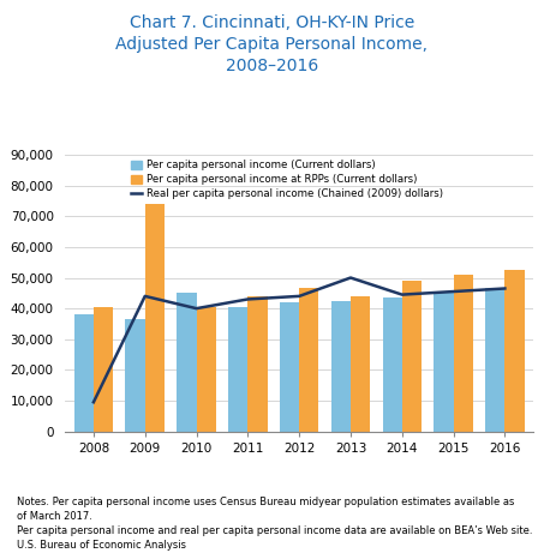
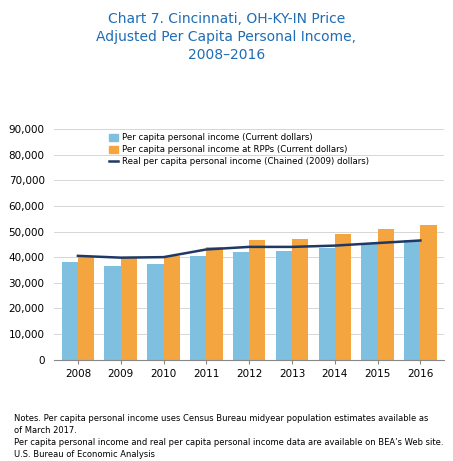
Real per capita personal income (Chained (2009) dollars)/2008: 9,500 -> 40,500
Real per capita personal income (Chained (2009) dollars)/2009: 44,000 -> 39,800
Per capita personal income at RPPs (Current dollars)/2009: 74,000 -> 40,000
Per capita personal income (Current dollars)/2010: 45,000 -> 37,500
Real per capita personal income (Chained (2009) dollars)/2013: 50,000 -> 44,000
Per capita personal income at RPPs (Current dollars)/2013: 44,000 -> 47,000
